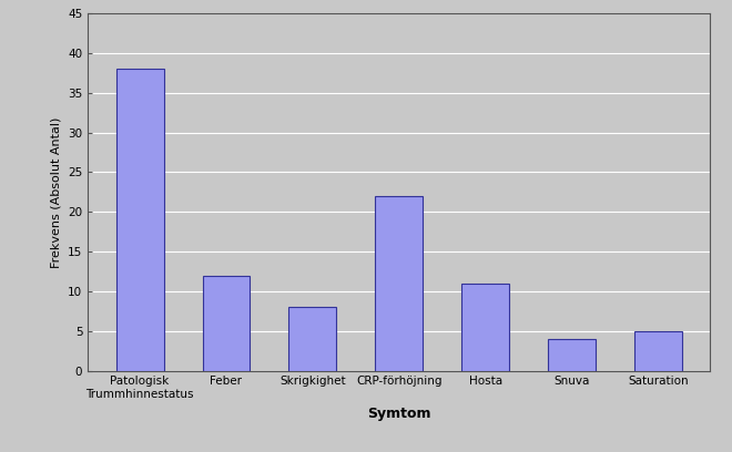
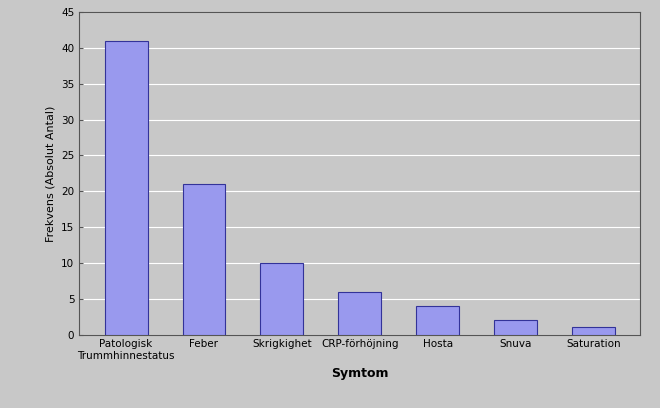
Patologisk Trummhinnestatus: 38 -> 41
Feber: 12 -> 21
Skrigkighet: 8 -> 10
CRP-förhöjning: 22 -> 6
Hosta: 11 -> 4
Snuva: 4 -> 2
Saturation: 5 -> 1
